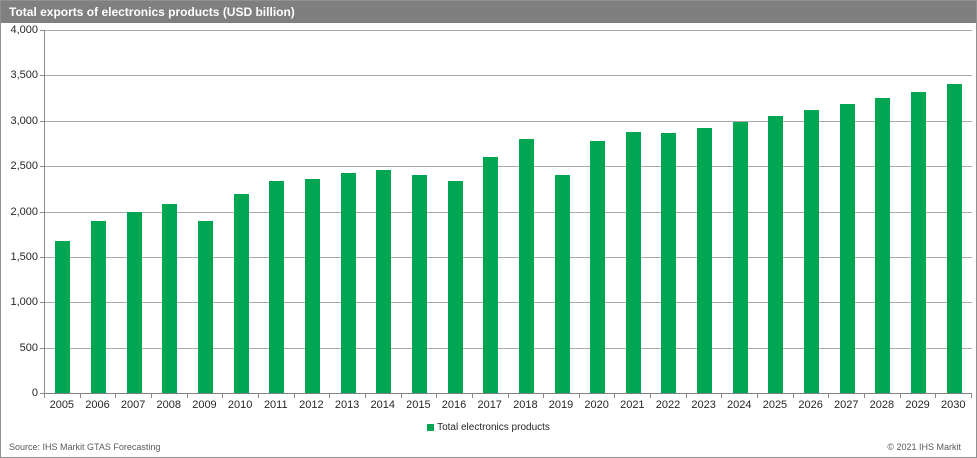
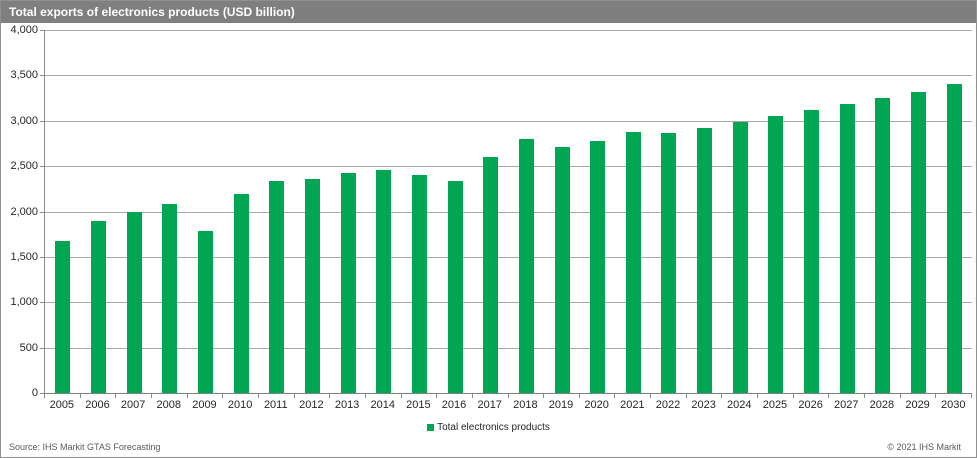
2009: 1900 -> 1800
2019: 2400 -> 2700
